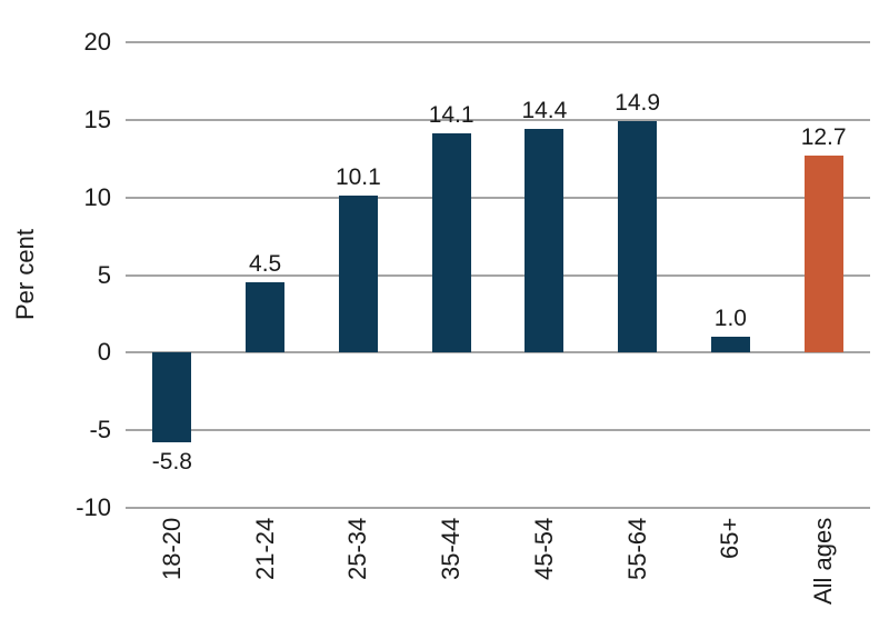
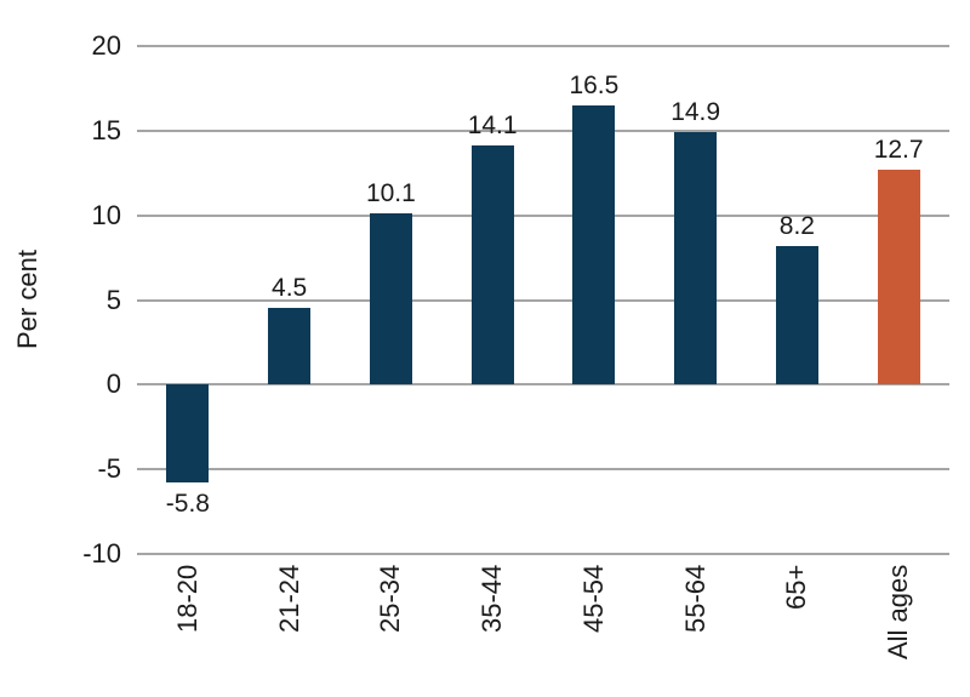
45-54: 14.4 -> 16.5
65+: 1.0 -> 8.2
